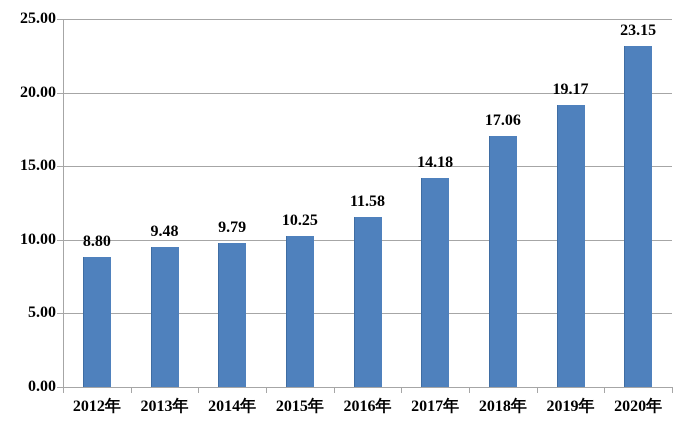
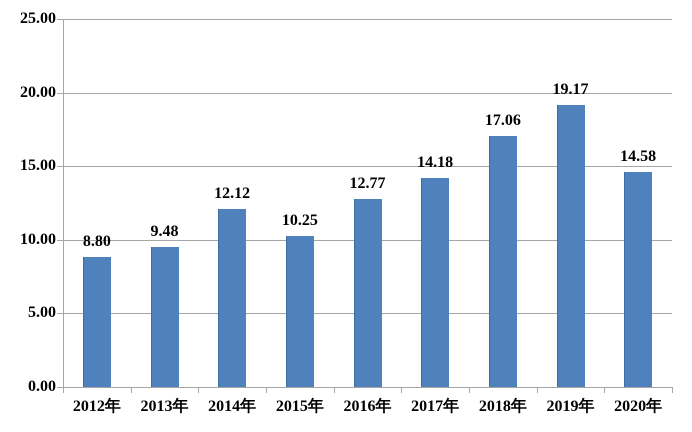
2014年: 9.79 -> 12.12
2016年: 11.58 -> 12.77
2020年: 23.15 -> 14.58
